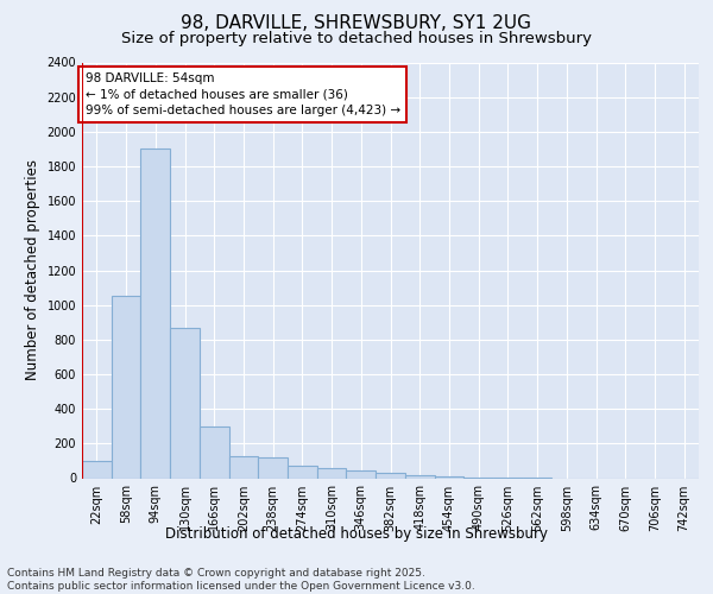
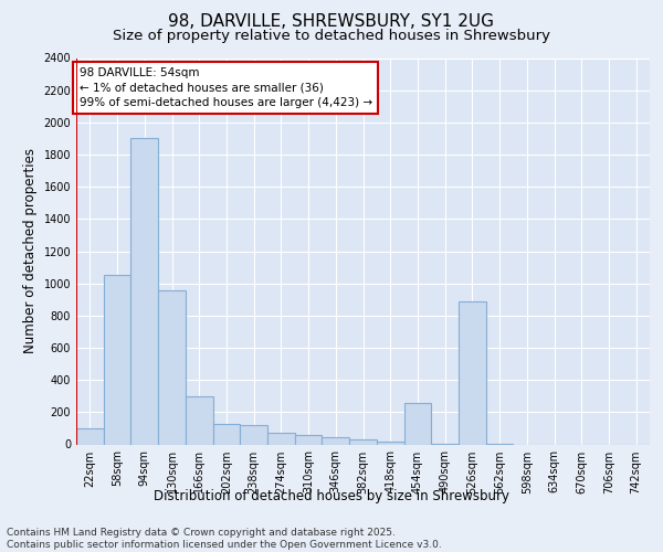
130sqm: 870 -> 960
454sqm: 10 -> 260
526sqm: 0 -> 890
